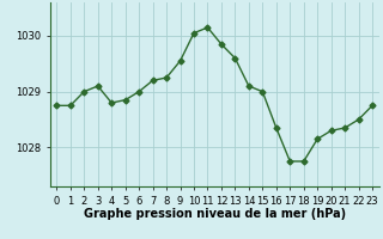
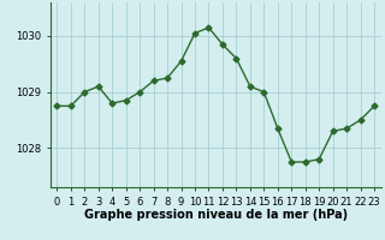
19: 1028.15 -> 1027.80
